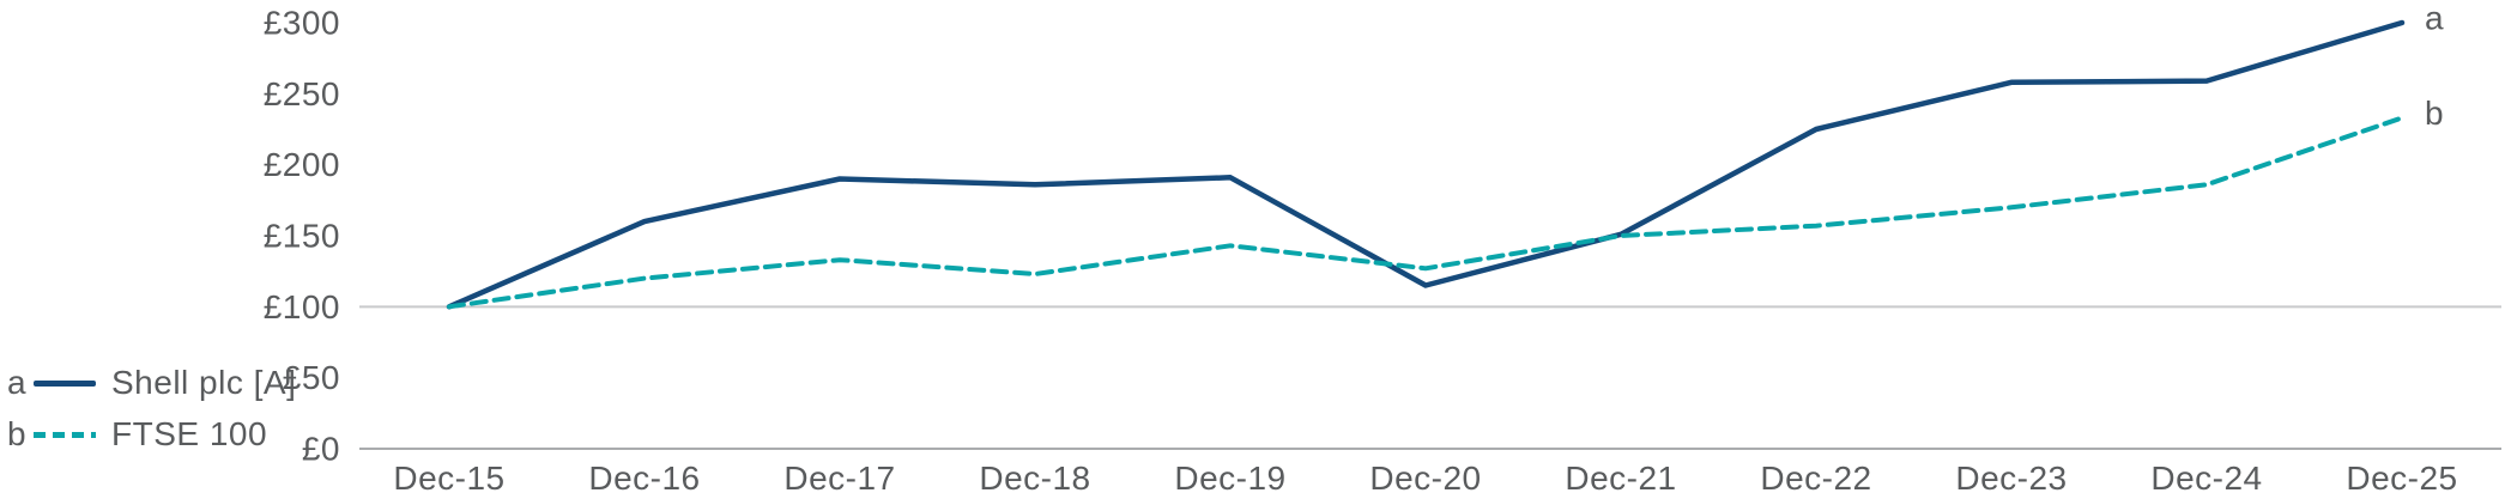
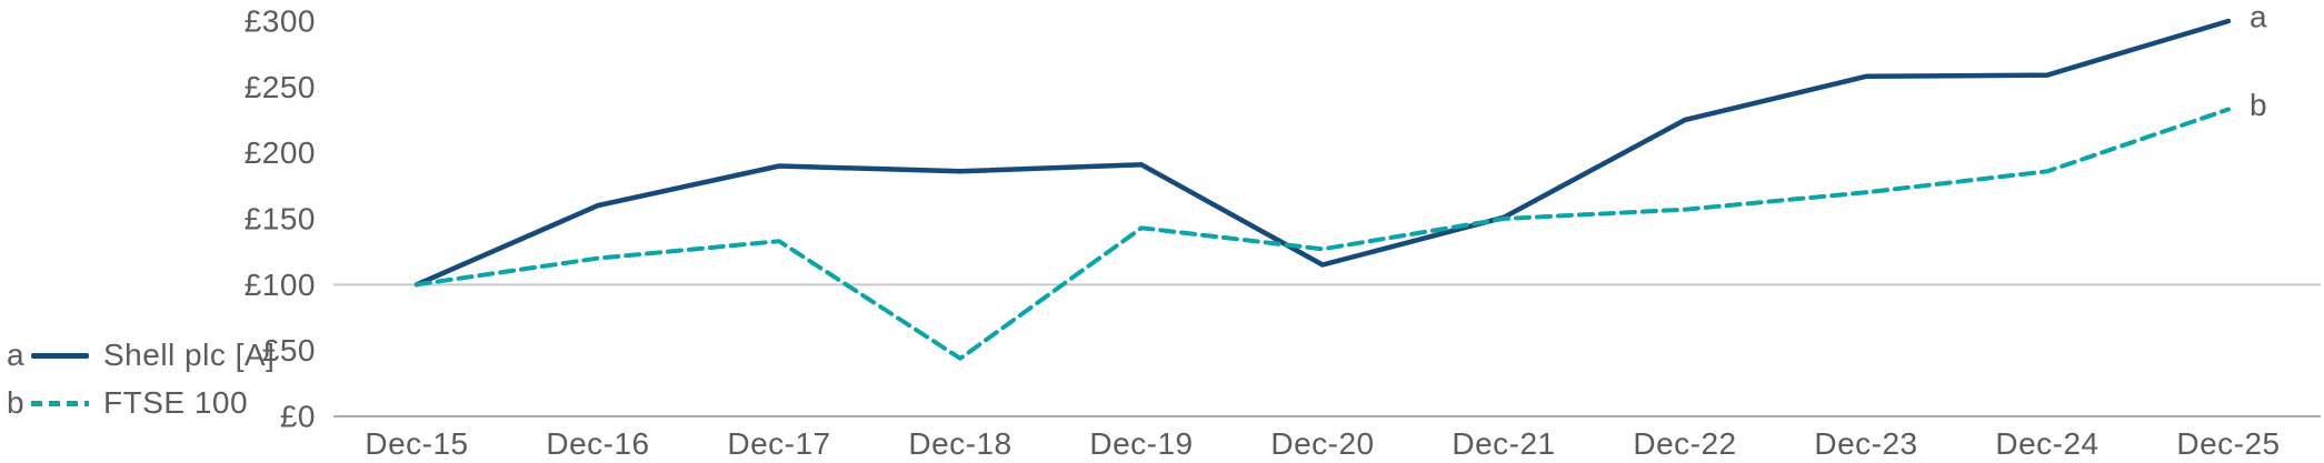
FTSE 100/Dec-18: £123 -> £44
